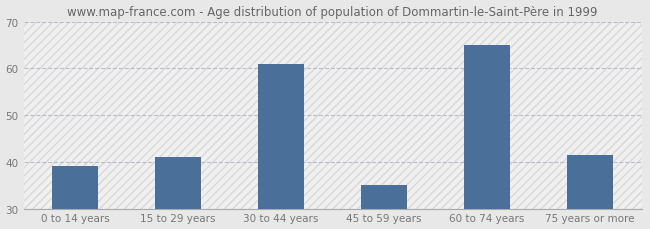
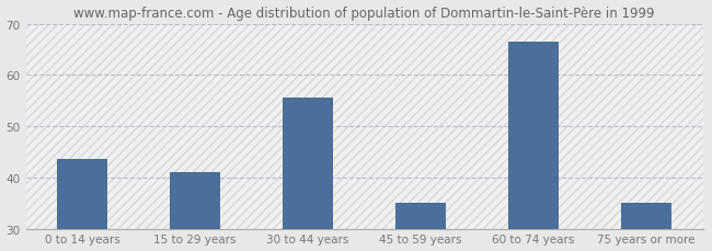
0 to 14 years: 39.0 -> 43.5
30 to 44 years: 61.0 -> 55.5
60 to 74 years: 65.0 -> 66.5
75 years or more: 41.5 -> 35.0
